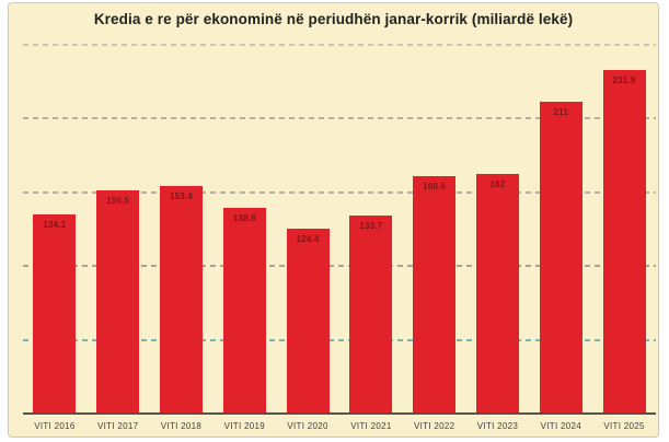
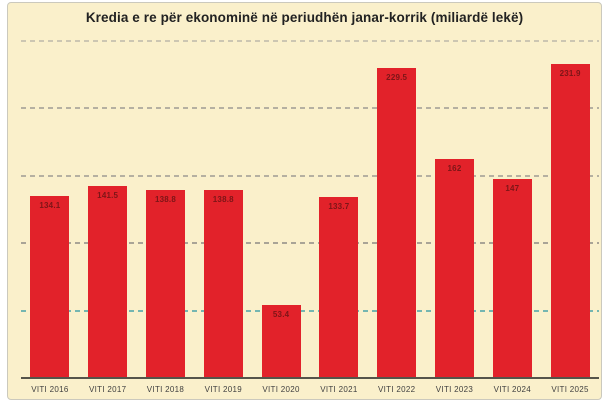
VITI 2017: 150.5 -> 141.5
VITI 2018: 153.4 -> 138.8
VITI 2020: 124.4 -> 53.4
VITI 2022: 160.6 -> 229.5
VITI 2024: 211 -> 147
